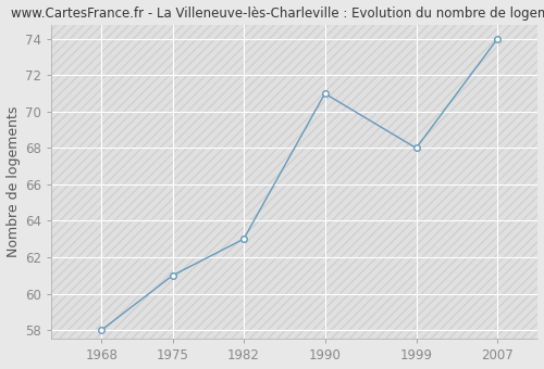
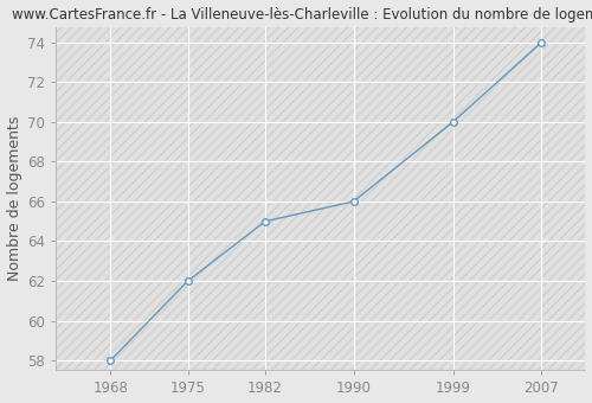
1975: 61 -> 62
1982: 63 -> 65
1990: 71 -> 66
1999: 68 -> 70
